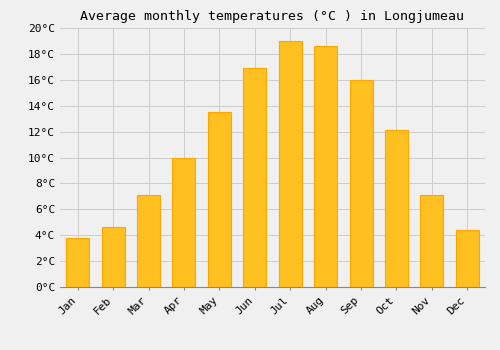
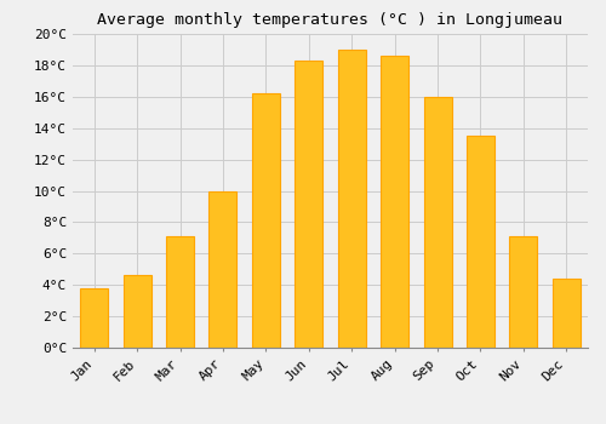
May: 13.5°C -> 16.2°C
Jun: 16.9°C -> 18.3°C
Oct: 12.1°C -> 13.5°C
